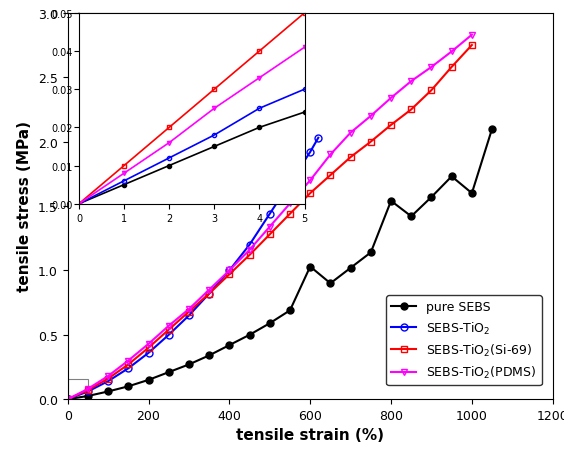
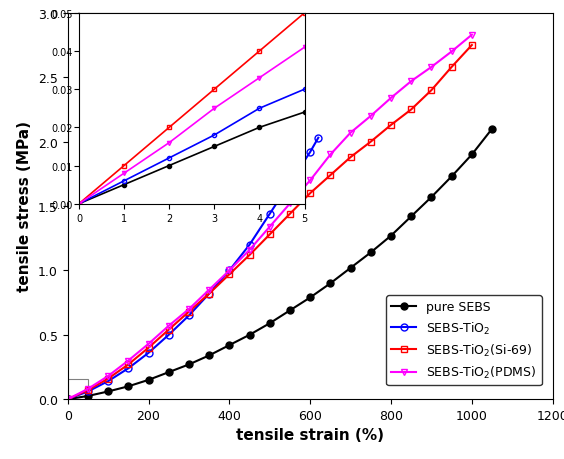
pure SEBS/600: 1.03 -> 0.79
pure SEBS/800: 1.54 -> 1.27
pure SEBS/1000: 1.60 -> 1.90
